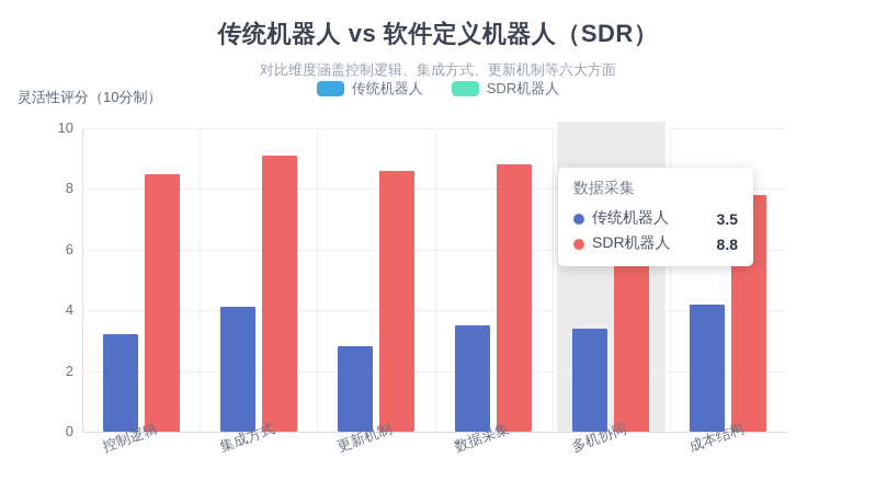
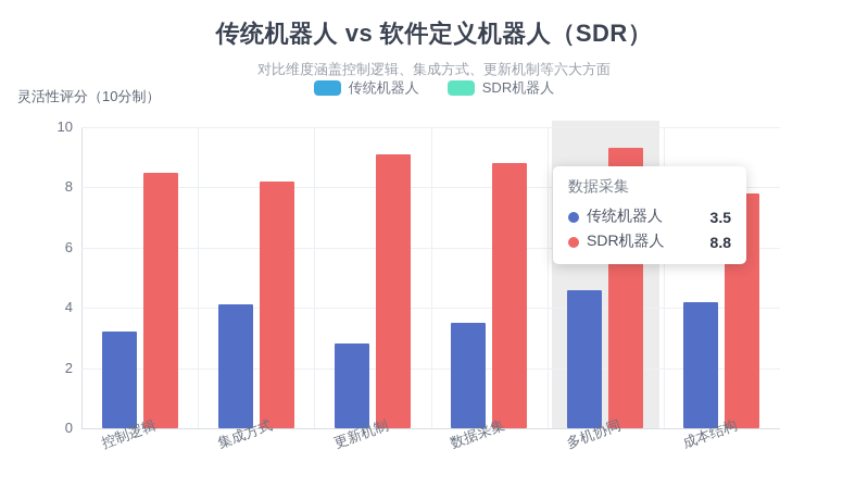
SDR机器人/集成方式: 9.1 -> 8.2
SDR机器人/更新机制: 8.6 -> 9.1
传统机器人/多机协同: 3.4 -> 4.6
SDR机器人/多机协同: 8.5 -> 9.3
